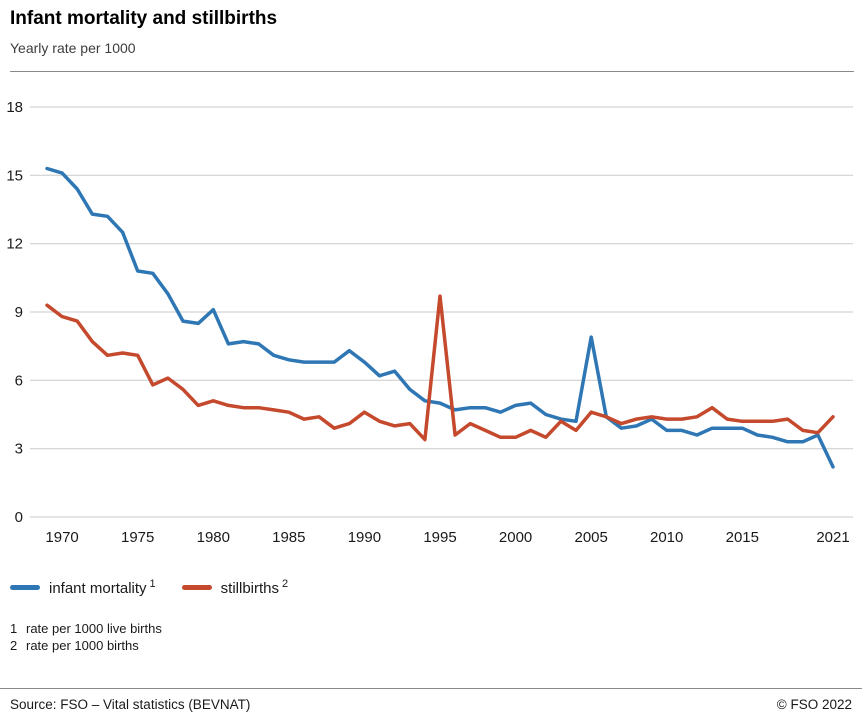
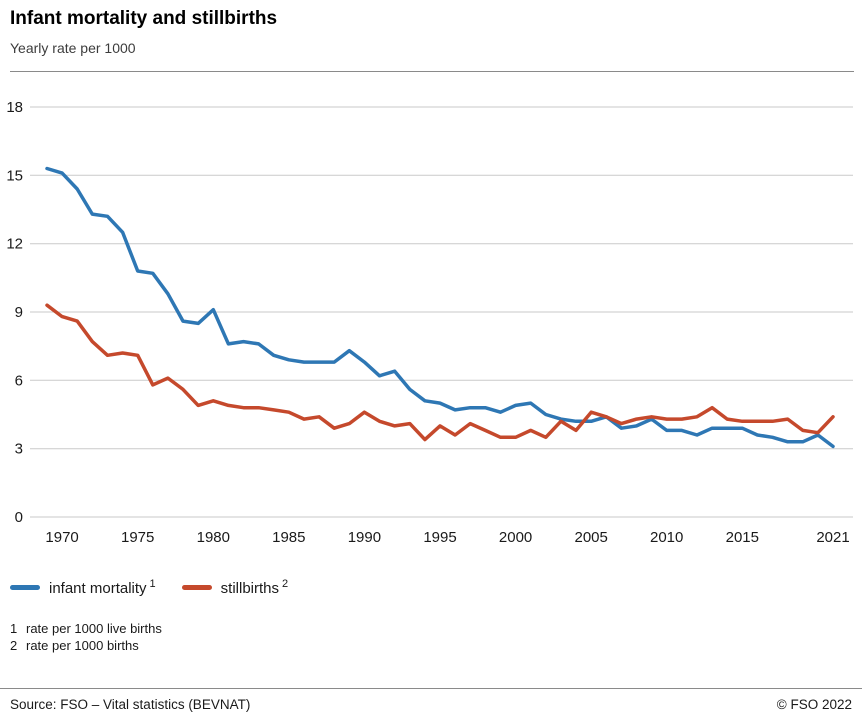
stillbirths/1995: 9.7 -> 4.0
infant mortality/2005: 7.9 -> 4.2
infant mortality/2021: 2.2 -> 3.1
